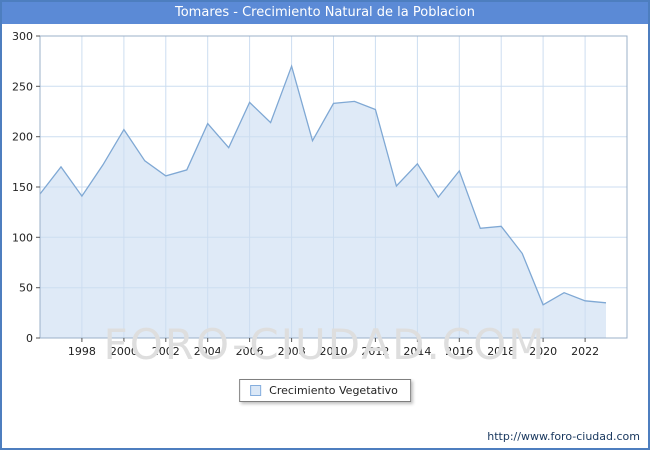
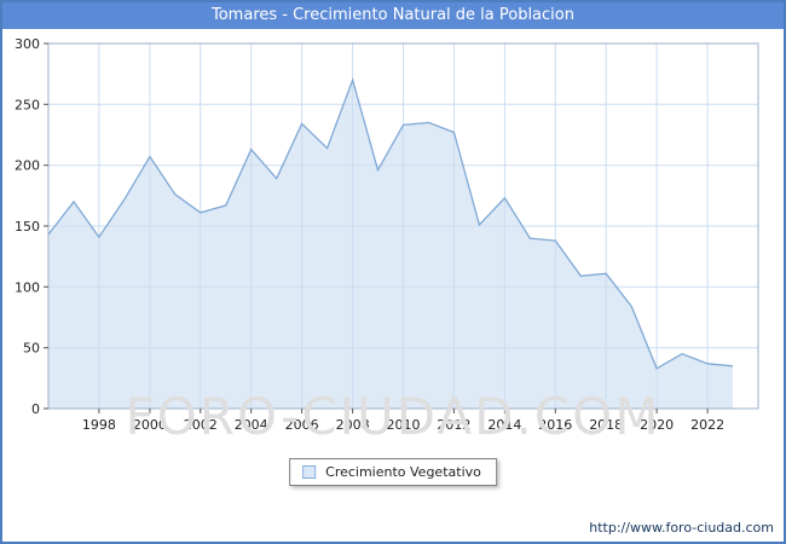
2016: 166 -> 138
